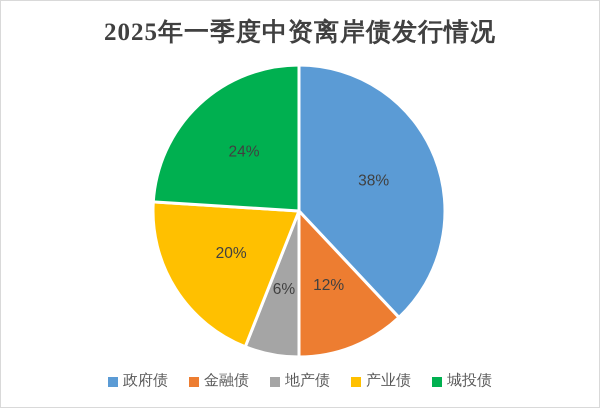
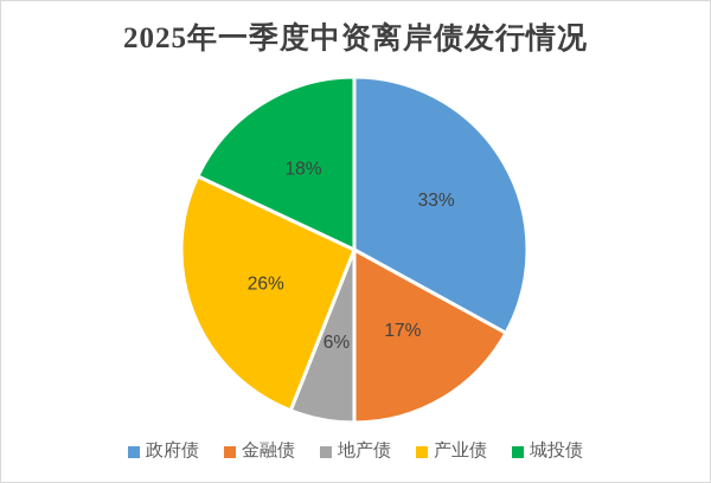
政府债: 38% -> 33%
金融债: 12% -> 17%
产业债: 20% -> 26%
城投债: 24% -> 18%
